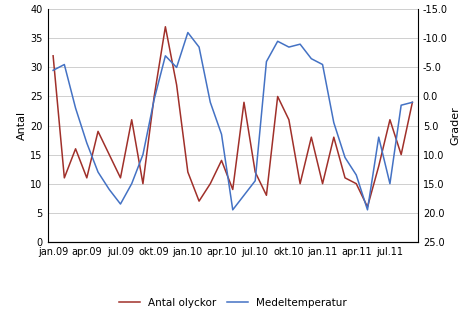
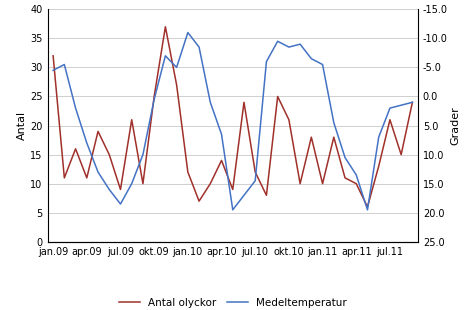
Antal olyckor/jul.09: 11 -> 9
Medeltemperatur/jul.11: 15.0 -> 2.0
